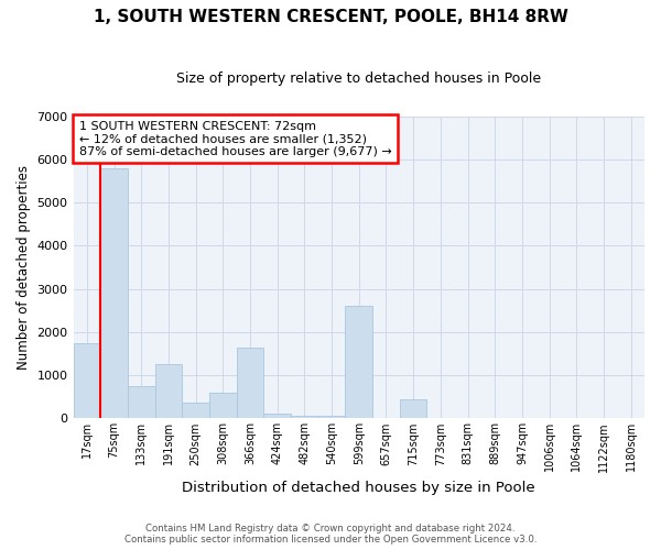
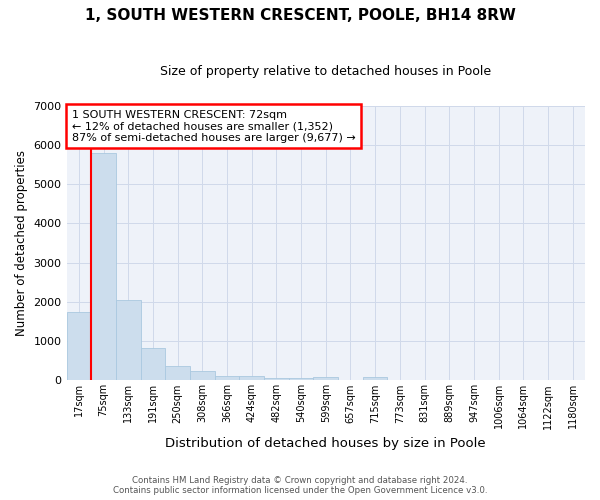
133sqm: 750 -> 2060
191sqm: 1250 -> 820
308sqm: 600 -> 230
366sqm: 1650 -> 110
599sqm: 2600 -> 80
715sqm: 450 -> 80
